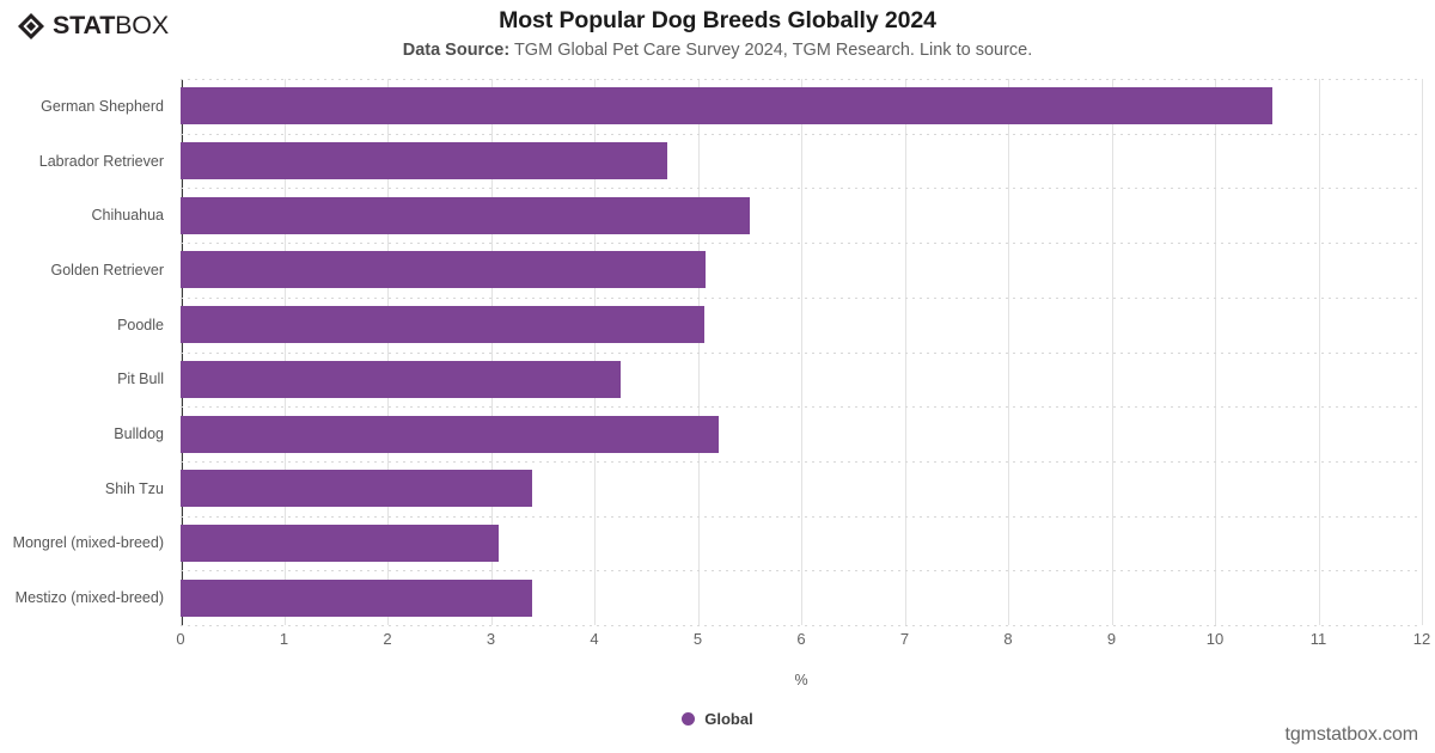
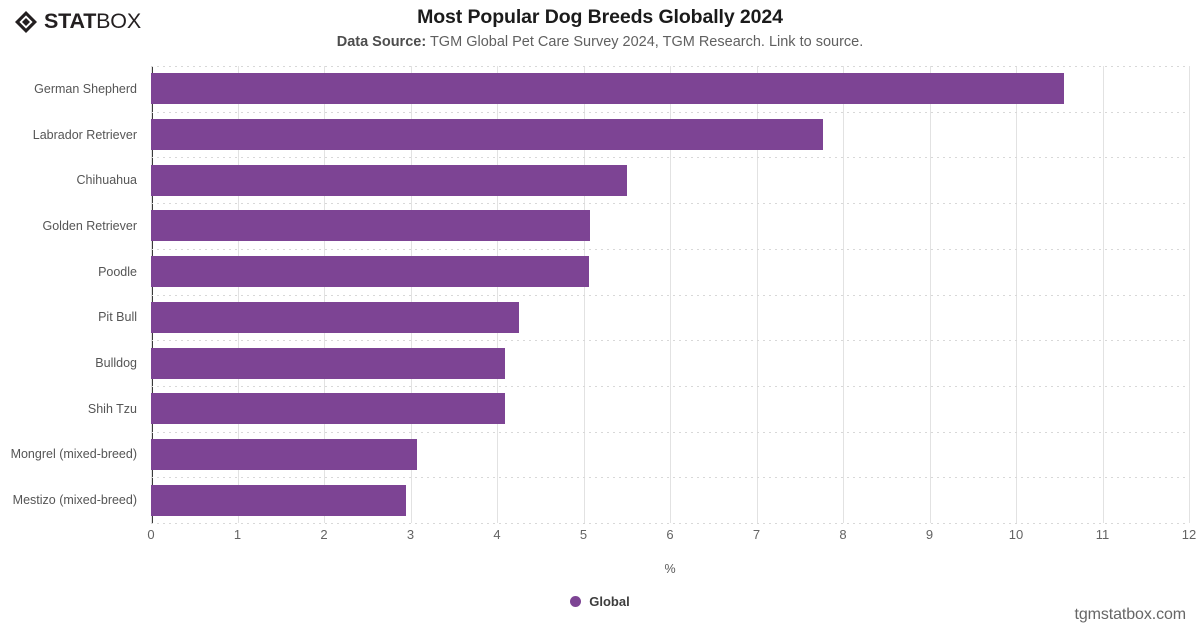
Labrador Retriever: 4.7 -> 7.8
Bulldog: 5.2 -> 4.1
Shih Tzu: 3.4 -> 4.1
Mestizo (mixed-breed): 3.4 -> 3.0
